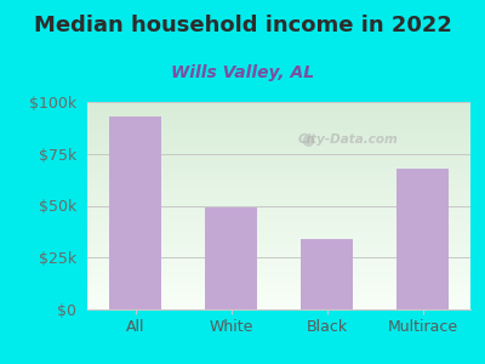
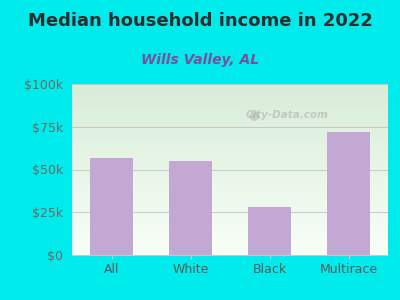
All: $93k -> $57k
White: $49k -> $55k
Black: $34k -> $28k
Multirace: $68k -> $72k
